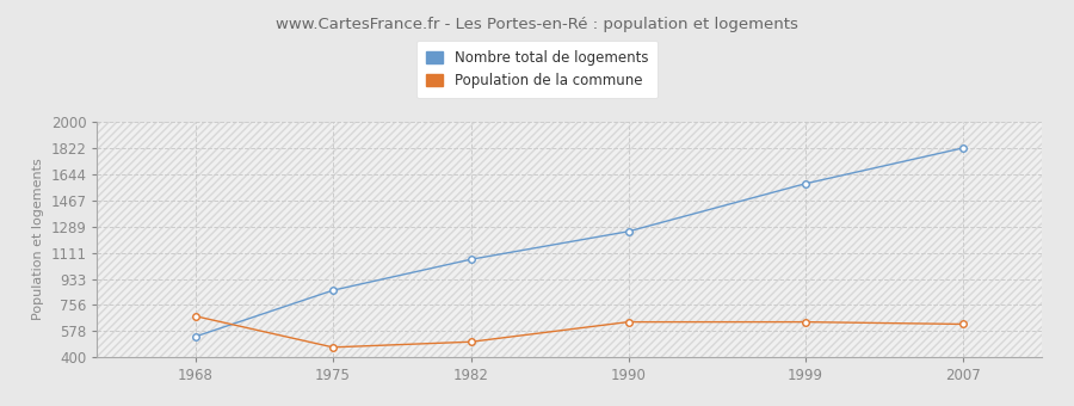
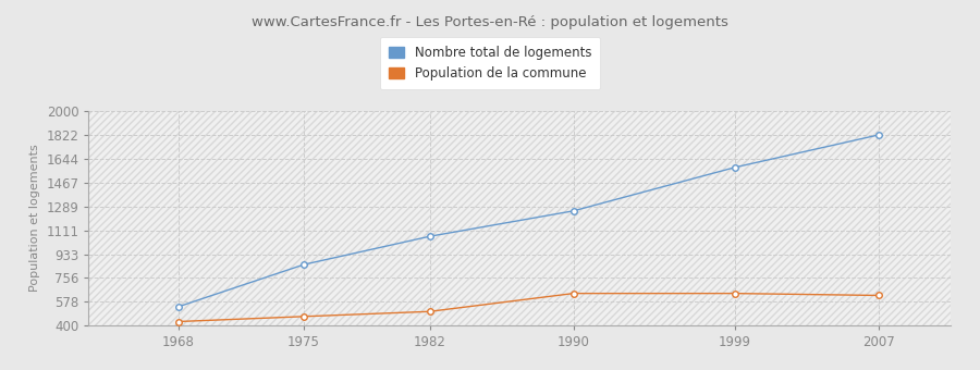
Population de la commune/1968: 680 -> 430
